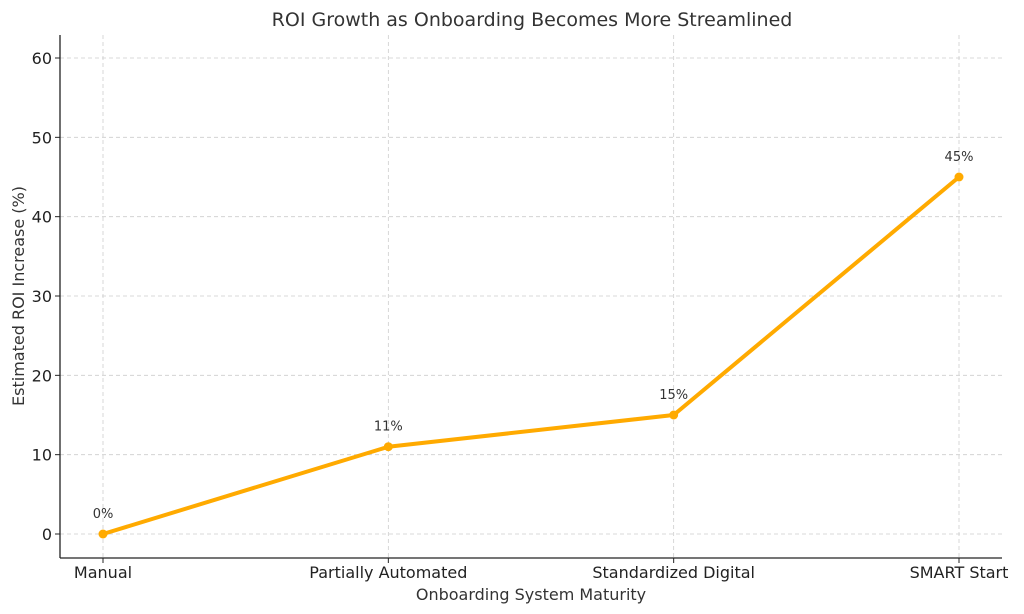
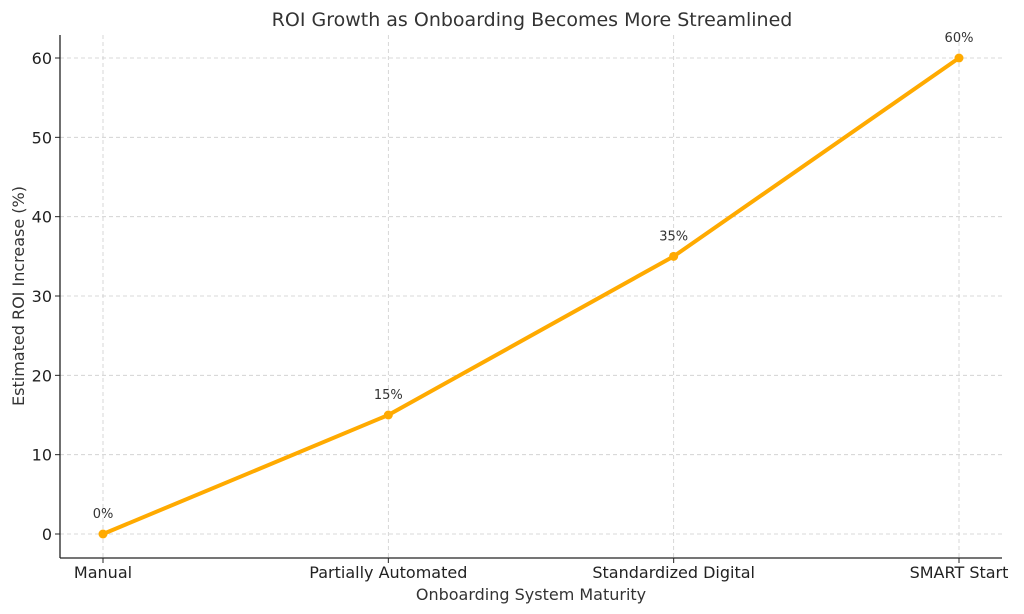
Partially Automated: 11% -> 15%
Standardized Digital: 15% -> 35%
SMART Start: 45% -> 60%
